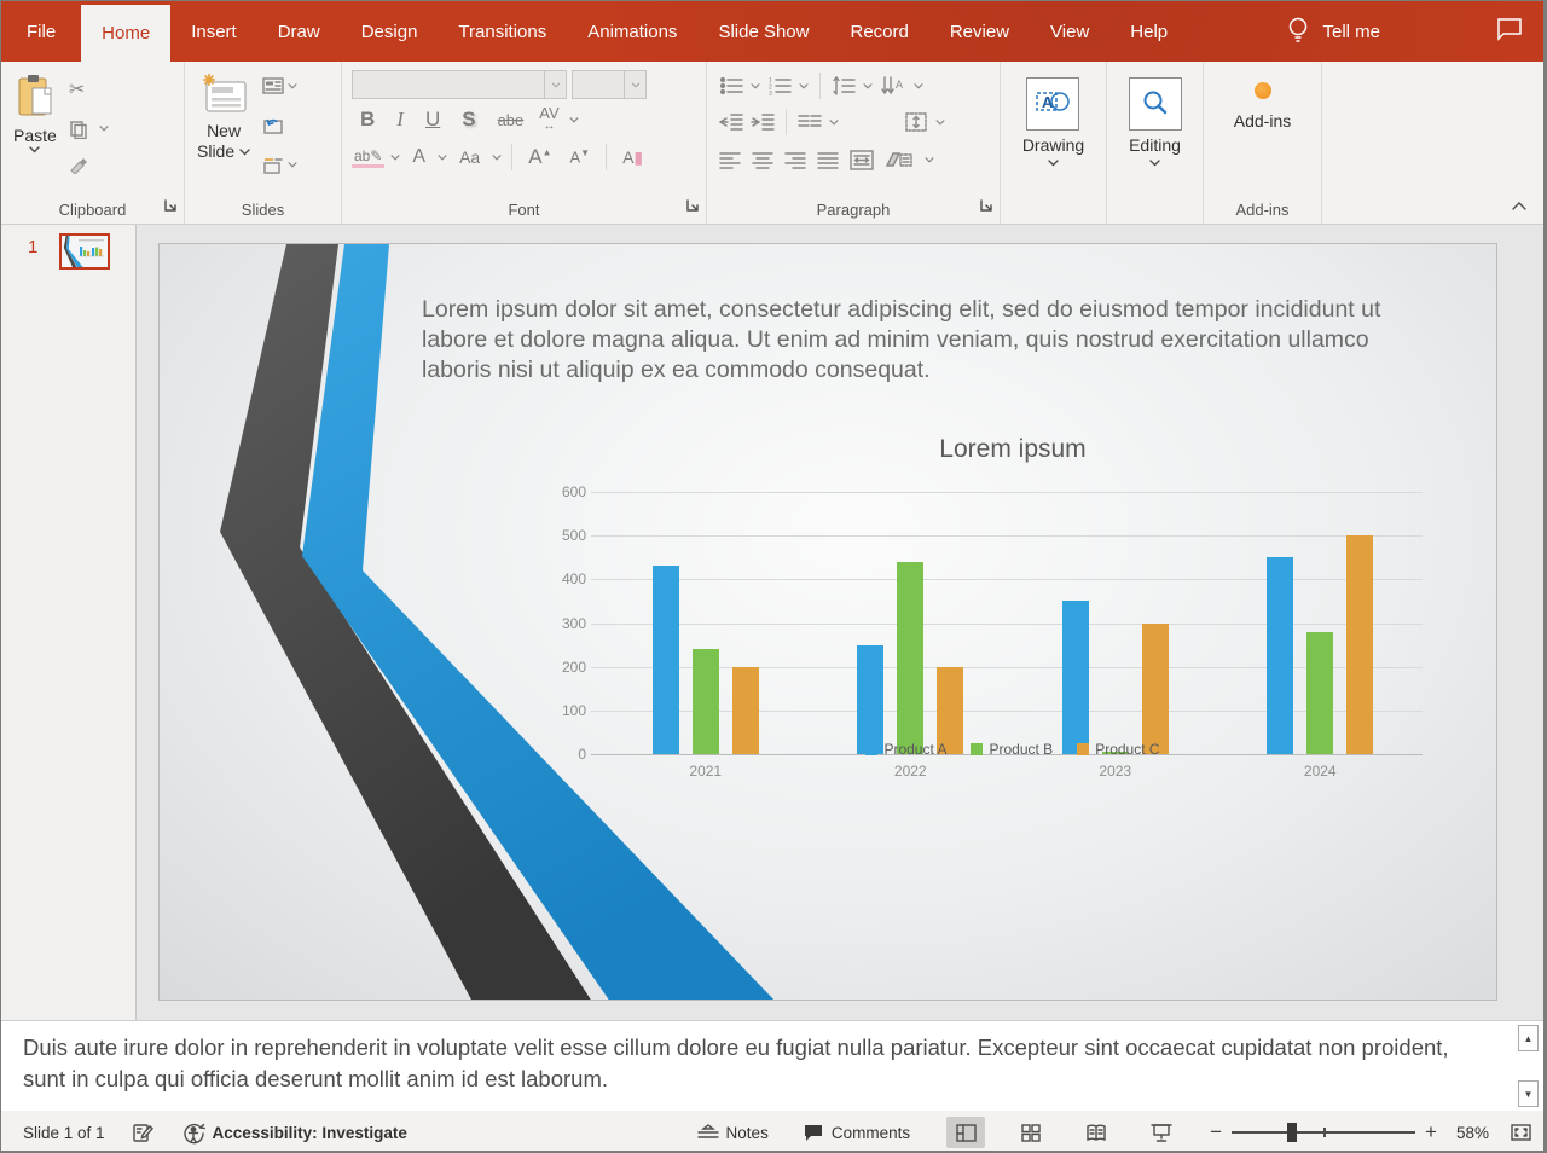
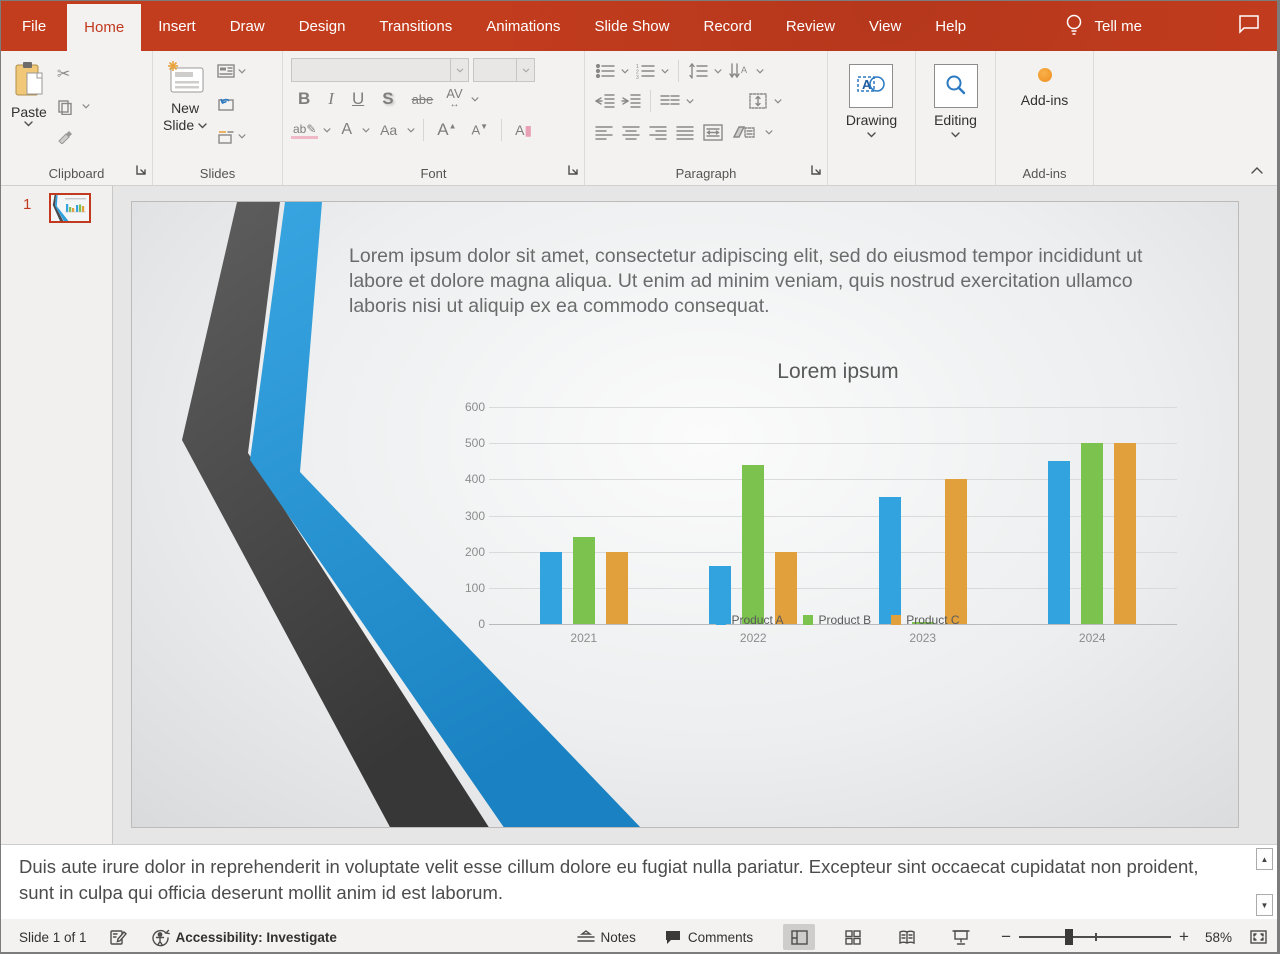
Product A/2021: 430 -> 200
Product A/2022: 250 -> 160
Product C/2023: 300 -> 400
Product B/2024: 280 -> 500
